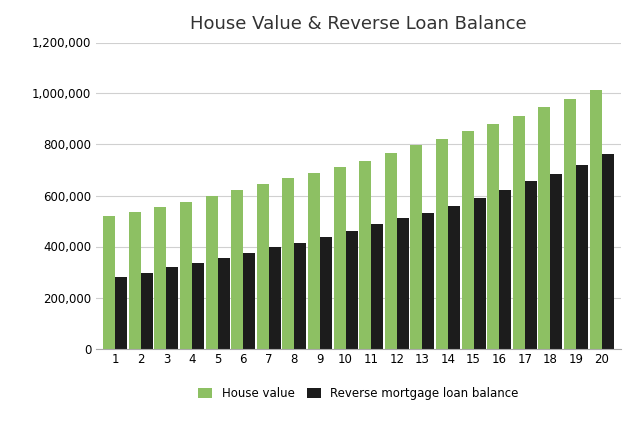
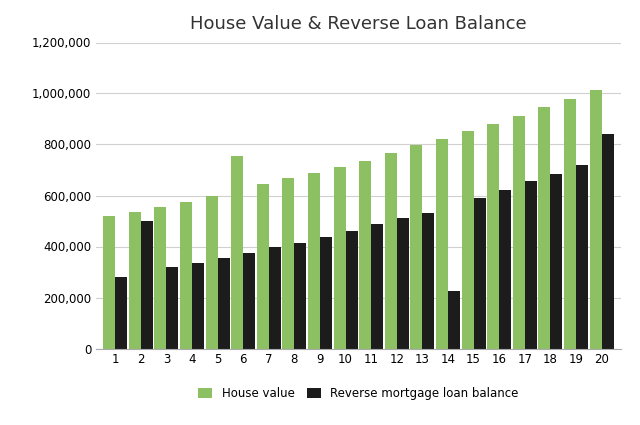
Reverse mortgage loan balance/2: 298,000 -> 500,000
House value/6: 620,000 -> 755,000
Reverse mortgage loan balance/14: 558,000 -> 225,000
Reverse mortgage loan balance/20: 762,000 -> 840,000
